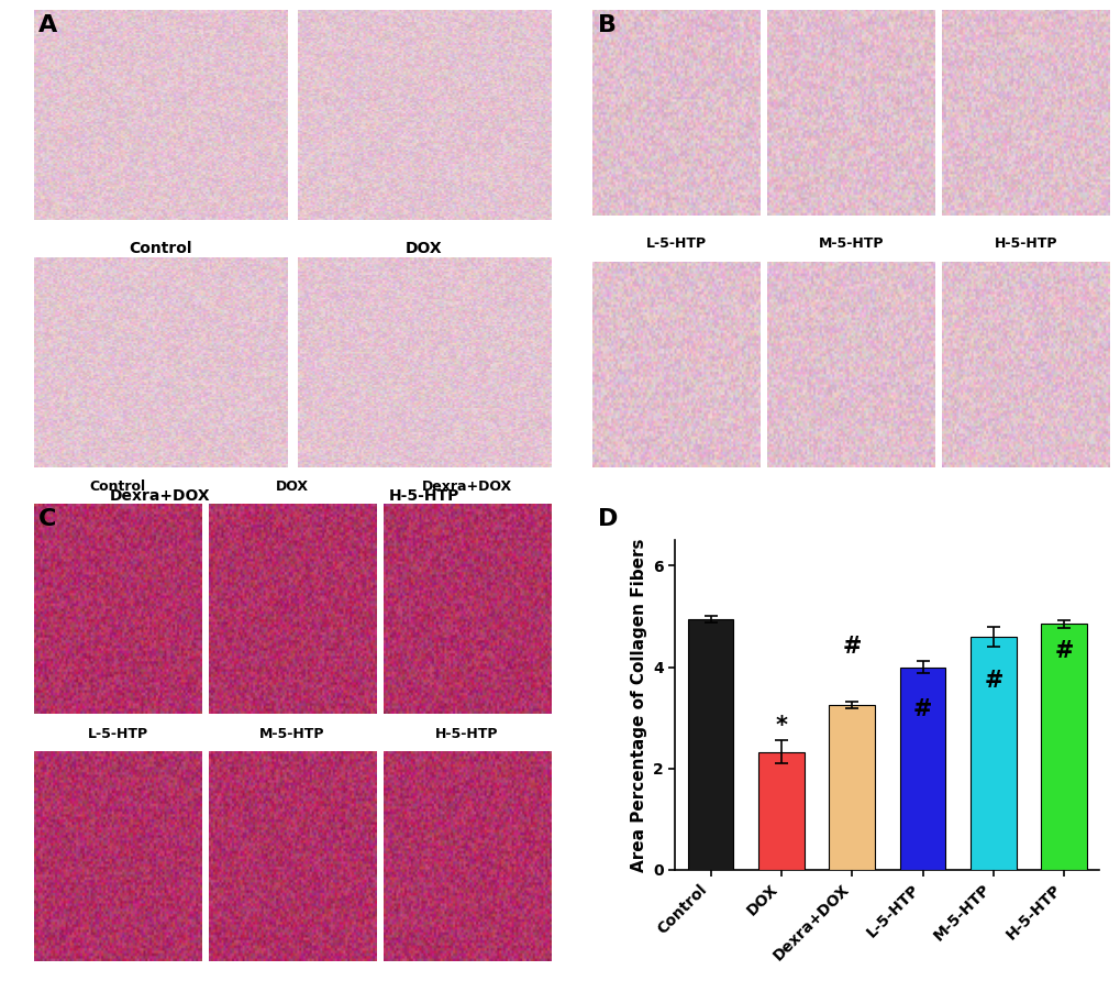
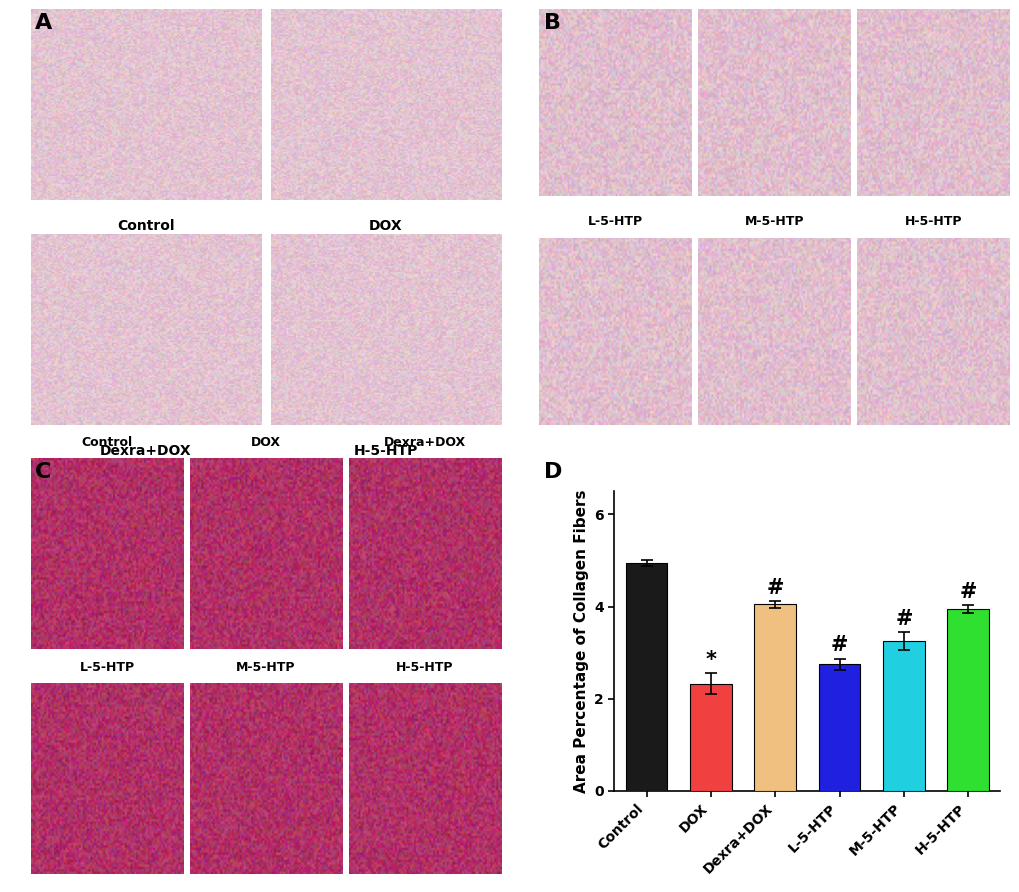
Dexra+DOX: 3.25 -> 4.05
L-5-HTP: 4.00 -> 2.75
M-5-HTP: 4.60 -> 3.25
H-5-HTP: 4.85 -> 3.95
